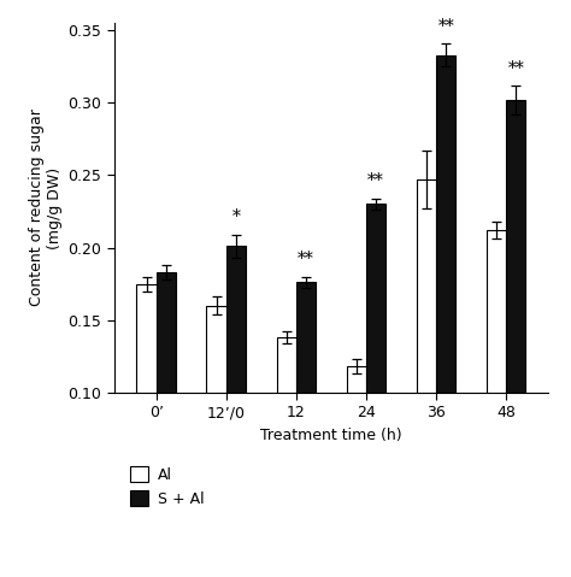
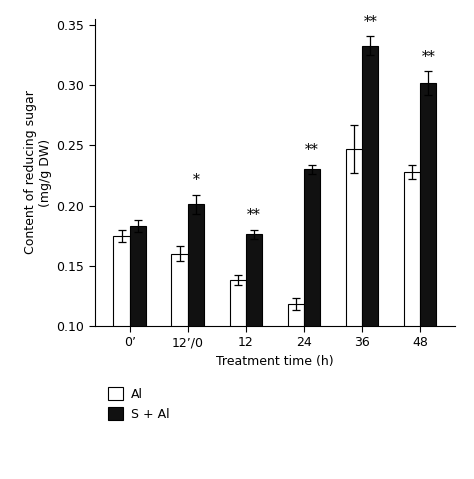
Al/48: 0.212 -> 0.228
